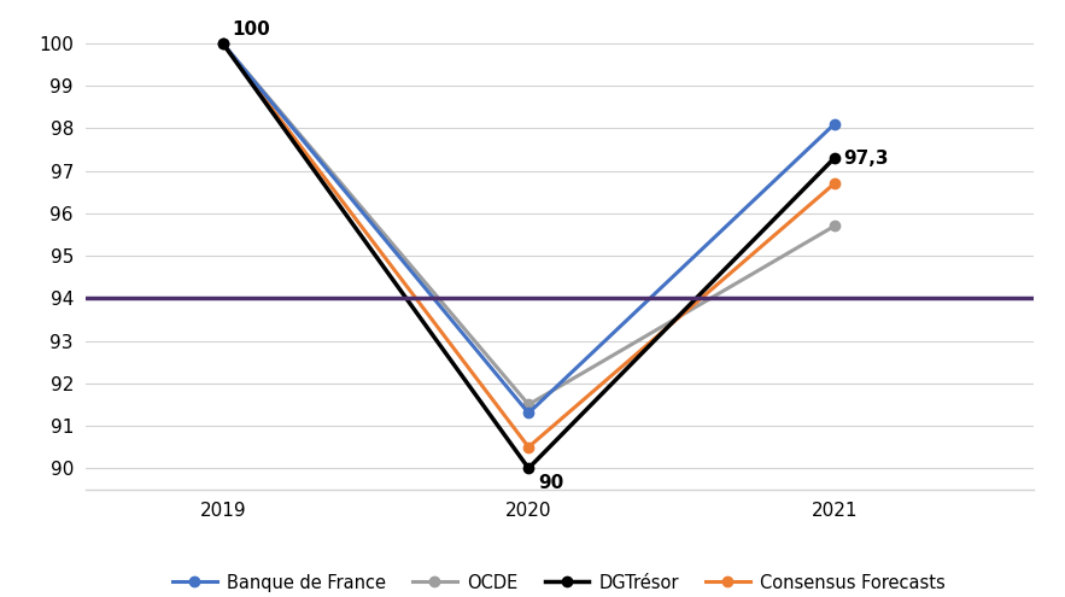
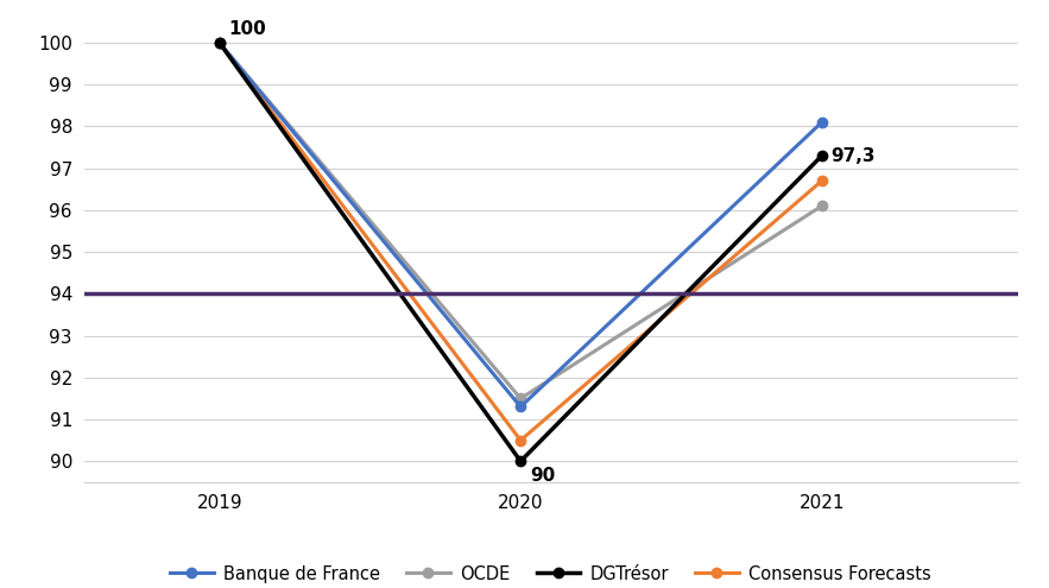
OCDE/2021: 95.7 -> 96.1
